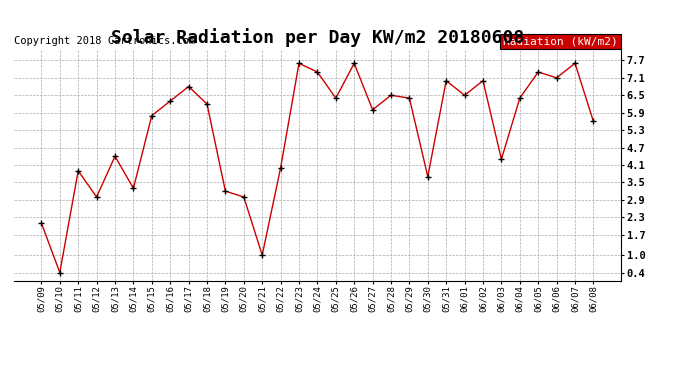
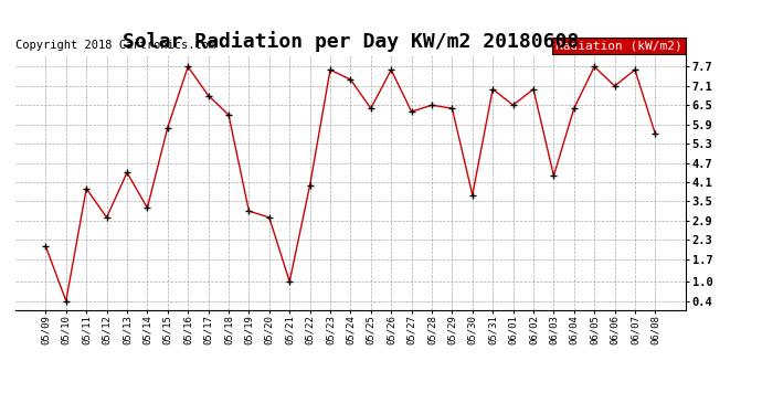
05/16: 6.3 -> 7.7
05/27: 6.0 -> 6.3
06/05: 7.3 -> 7.7
